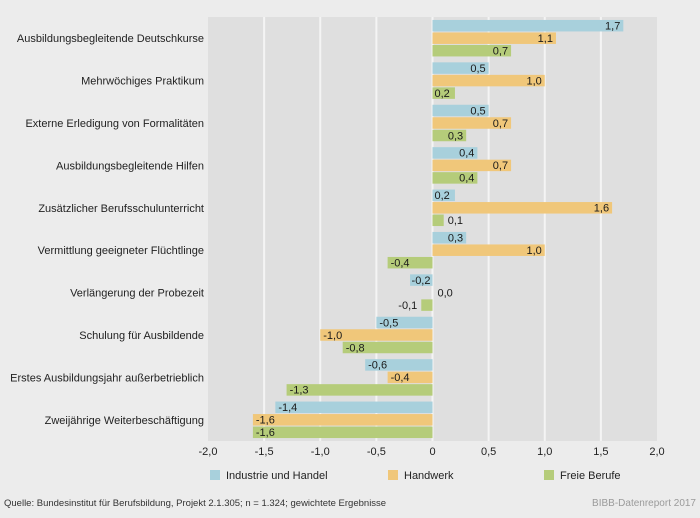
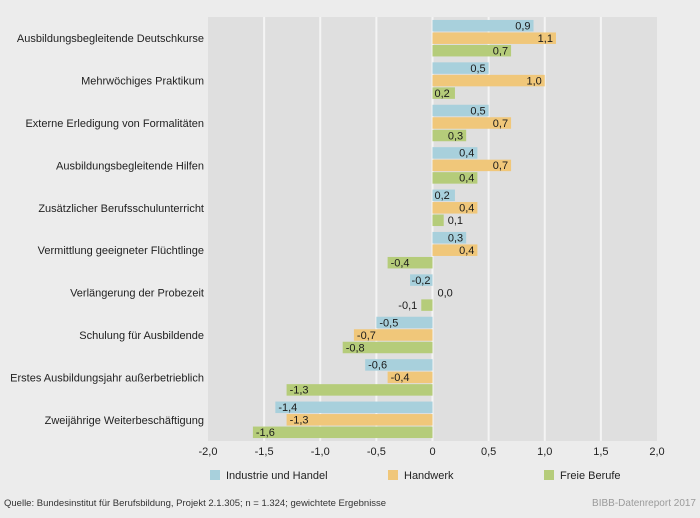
Industrie und Handel/Ausbildungsbegleitende Deutschkurse: 1,7 -> 0,9
Handwerk/Zusätzlicher Berufsschulunterricht: 1,6 -> 0,4
Handwerk/Vermittlung geeigneter Flüchtlinge: 1,0 -> 0,4
Handwerk/Schulung für Ausbildende: -1,0 -> -0,7
Handwerk/Zweijährige Weiterbeschäftigung: -1,6 -> -1,3
